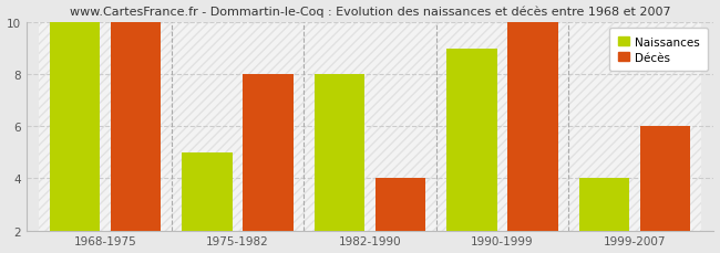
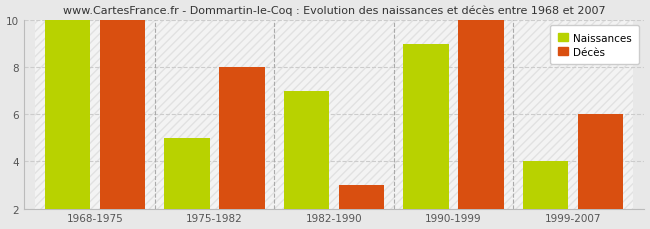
Naissances/1982-1990: 8 -> 7
Décès/1982-1990: 4 -> 3
